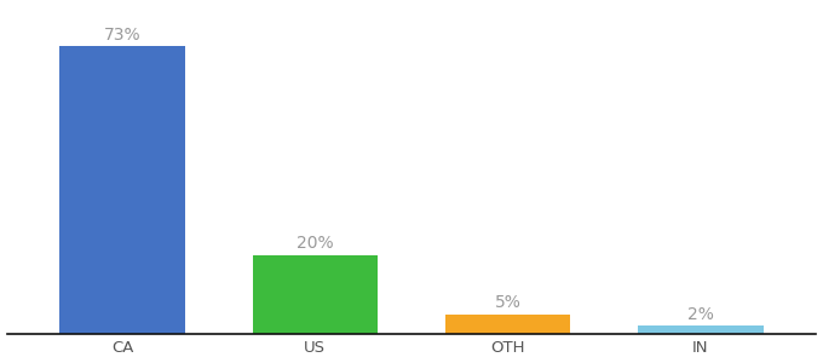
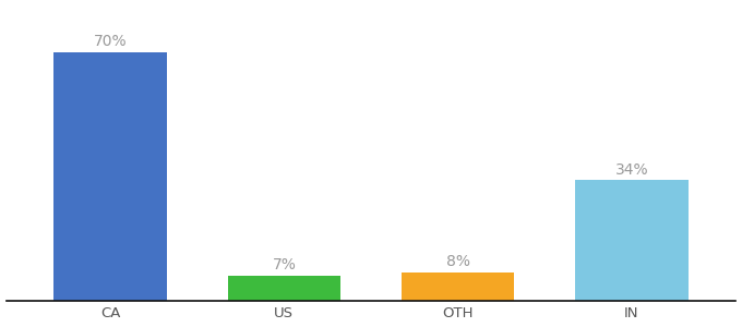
CA: 73% -> 70%
US: 20% -> 7%
OTH: 5% -> 8%
IN: 2% -> 34%
